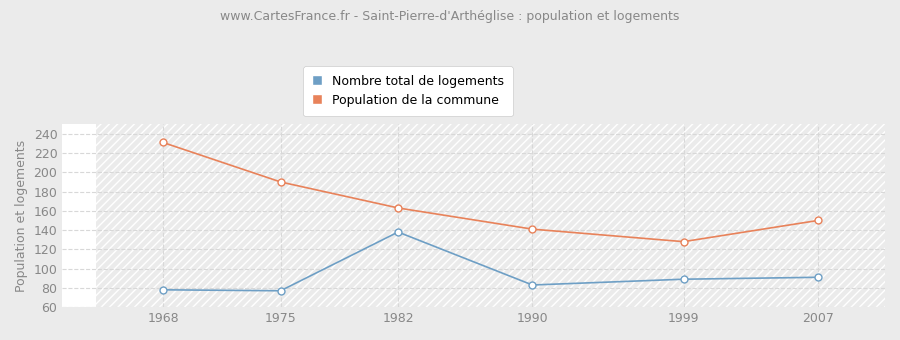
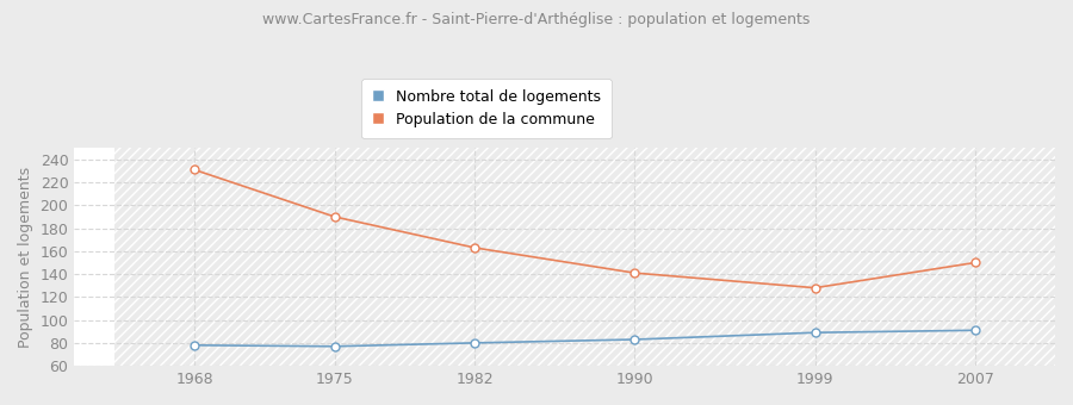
Nombre total de logements/1982: 138 -> 80
